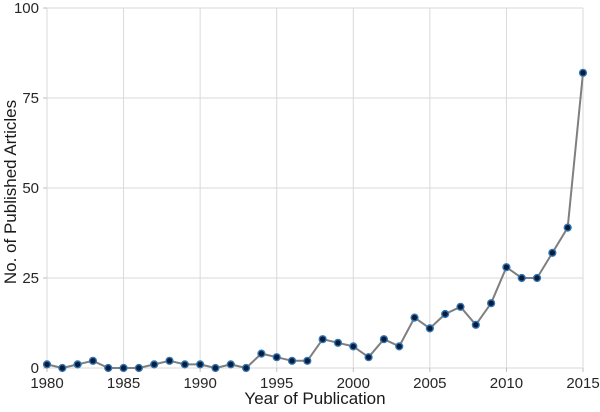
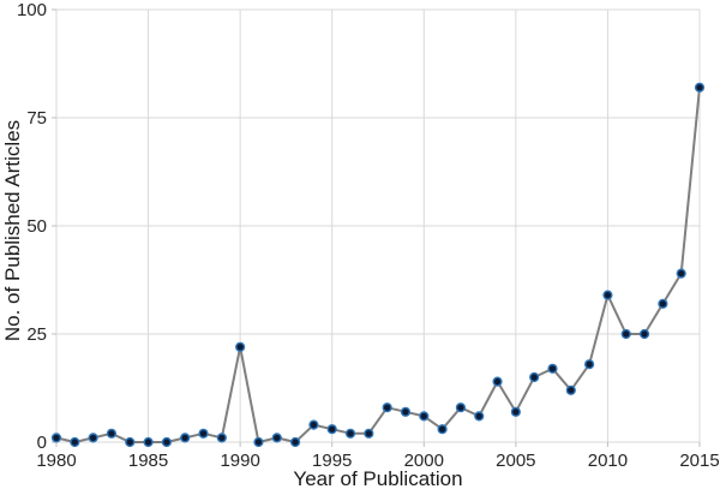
1990: 1 -> 22
2005: 11 -> 7
2010: 28 -> 34
